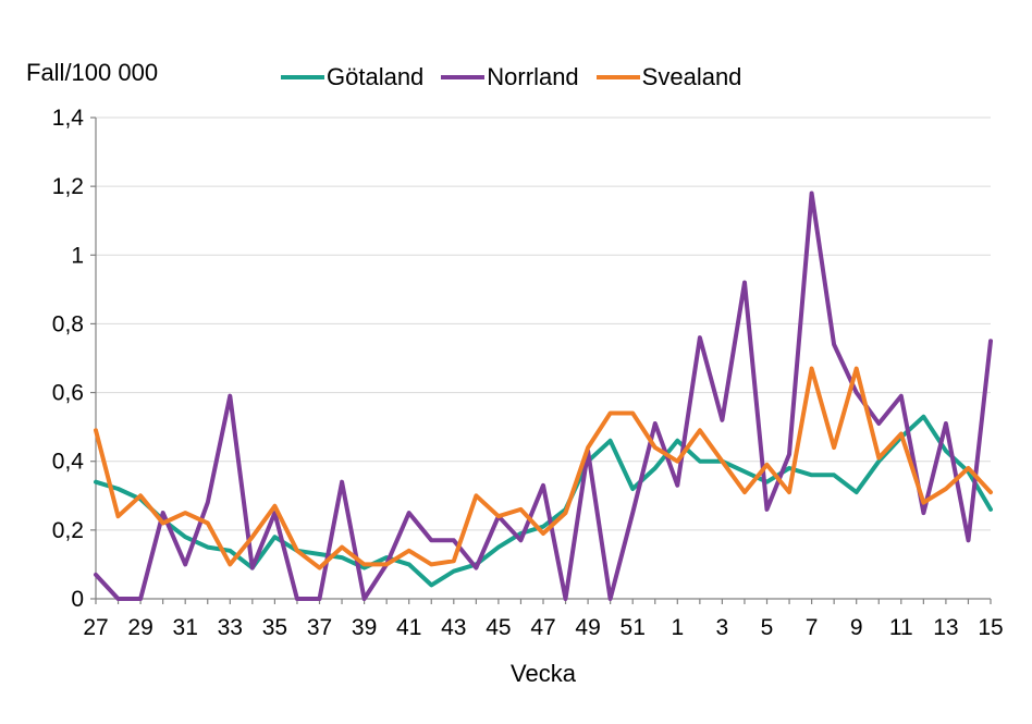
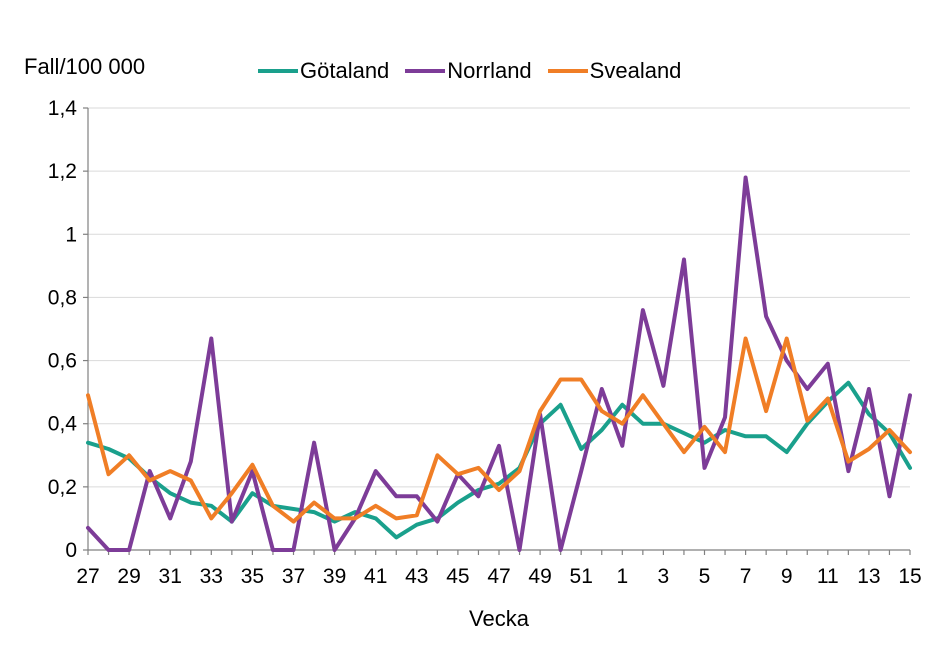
Norrland/33: 0,59 -> 0,67
Norrland/15: 0,75 -> 0,49
